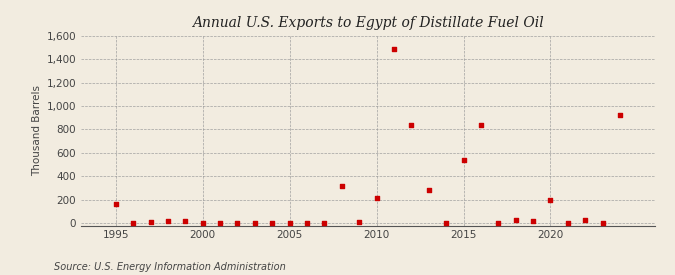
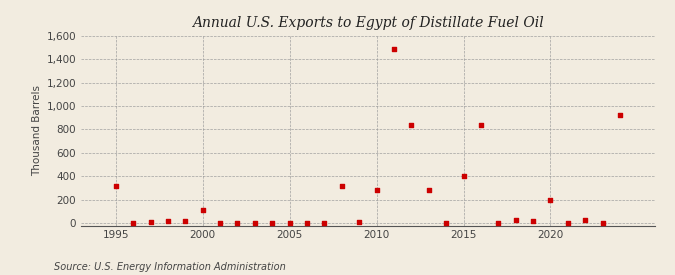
1995: 160 -> 320
2000: 0 -> 110
2010: 220 -> 280
2015: 540 -> 400
